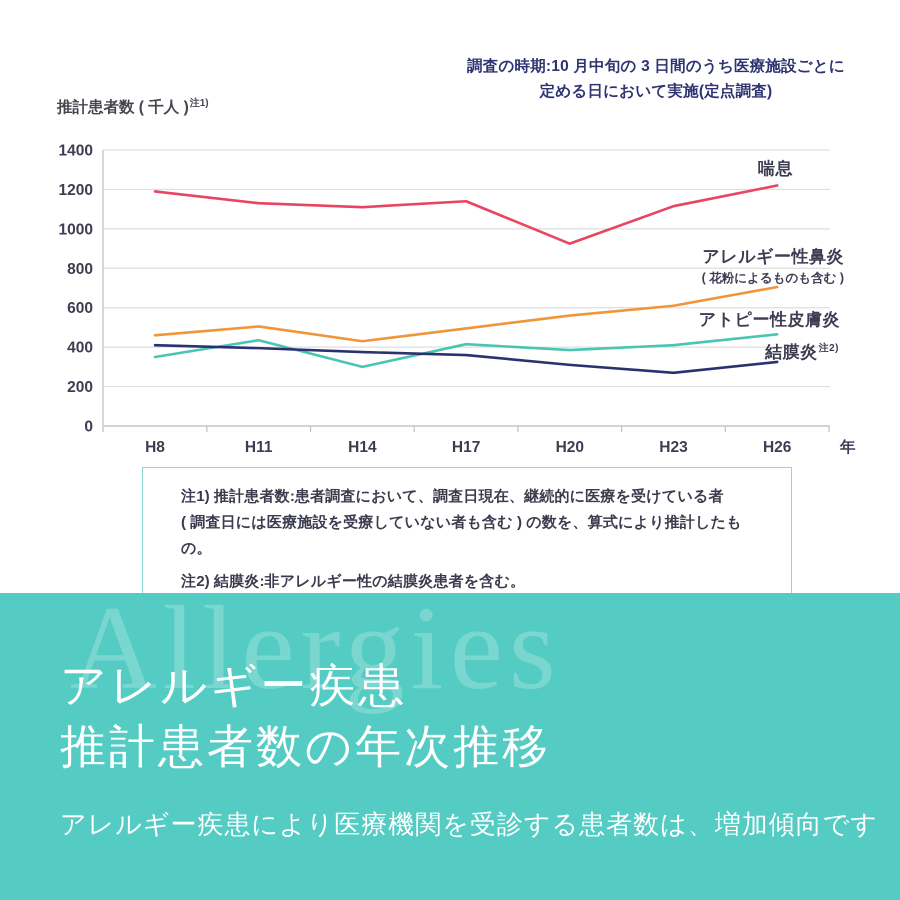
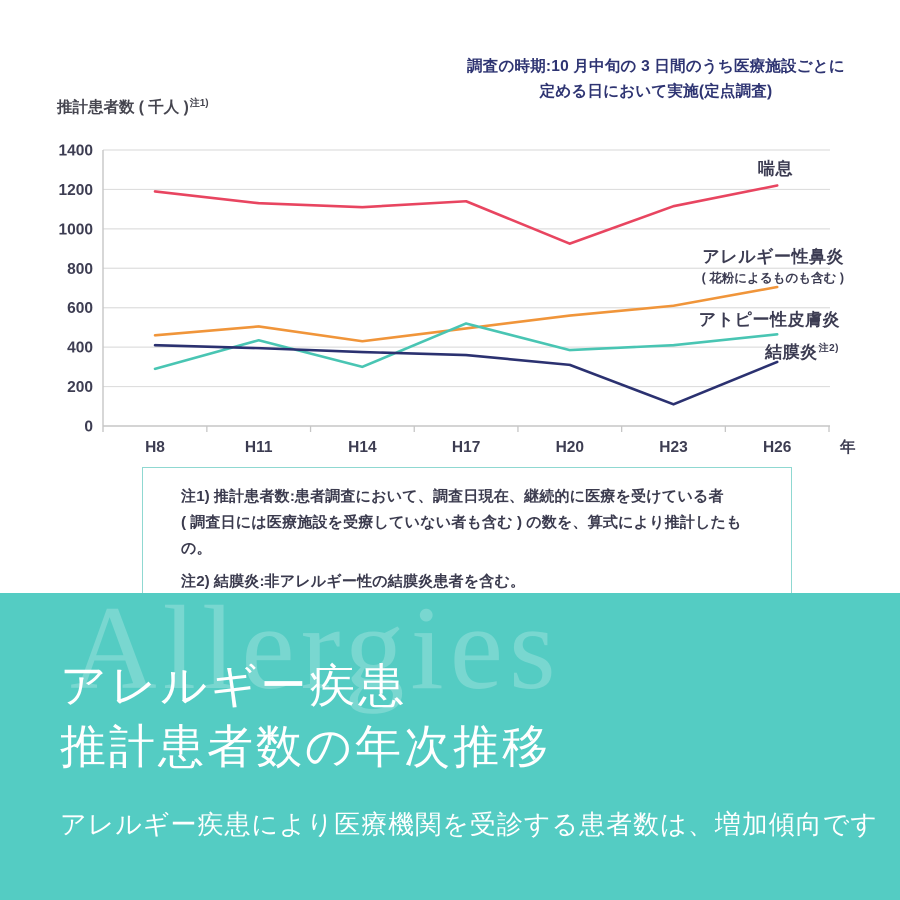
アトピー性皮膚炎/H8: 350 -> 290
アトピー性皮膚炎/H17: 420 -> 520
結膜炎/H23: 270 -> 110
